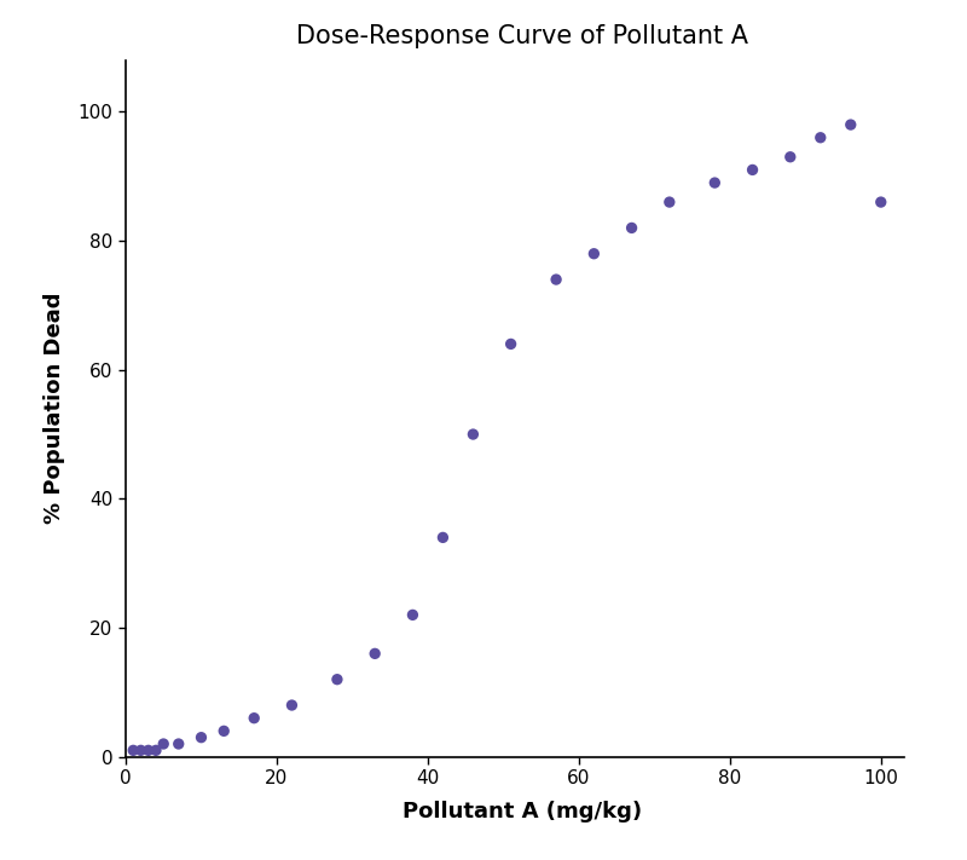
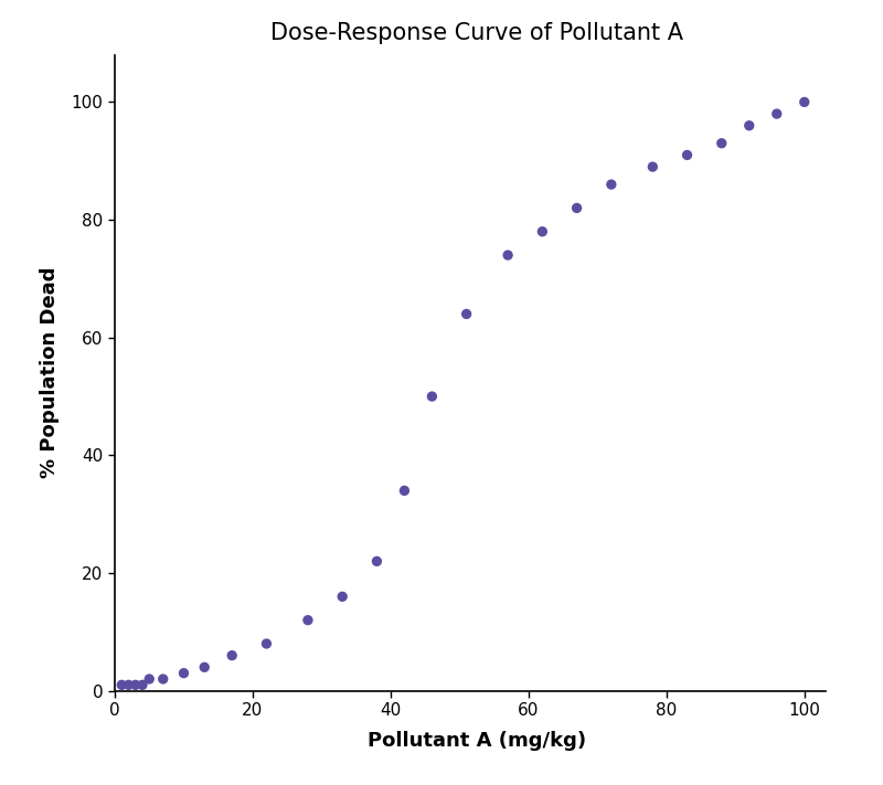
100: 86 -> 100
